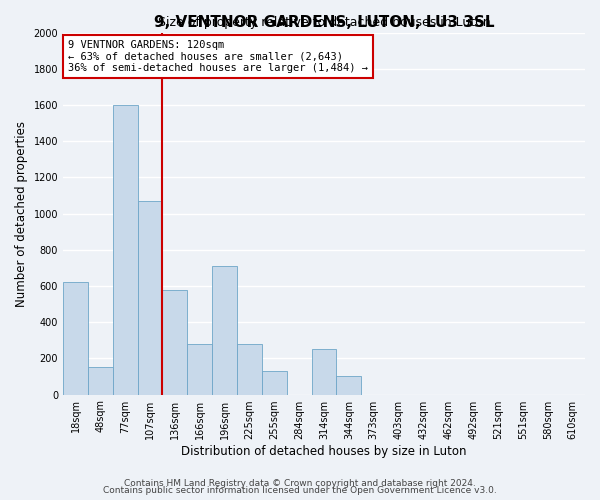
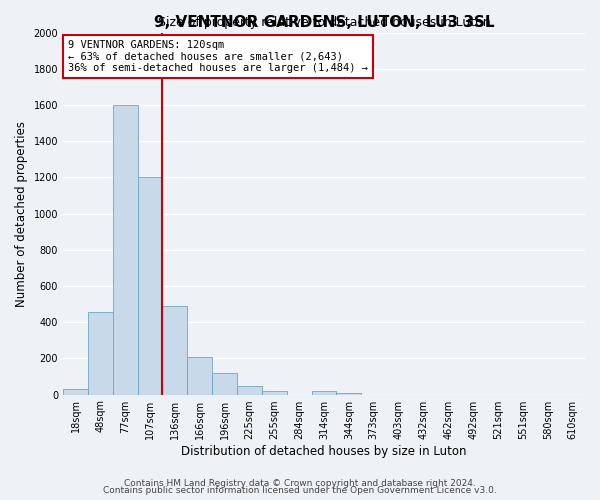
18sqm: 620 -> 30
48sqm: 150 -> 460
107sqm: 1070 -> 1200
136sqm: 580 -> 490
166sqm: 280 -> 210
196sqm: 710 -> 120
225sqm: 280 -> 50
255sqm: 130 -> 20
314sqm: 250 -> 20
344sqm: 100 -> 10
